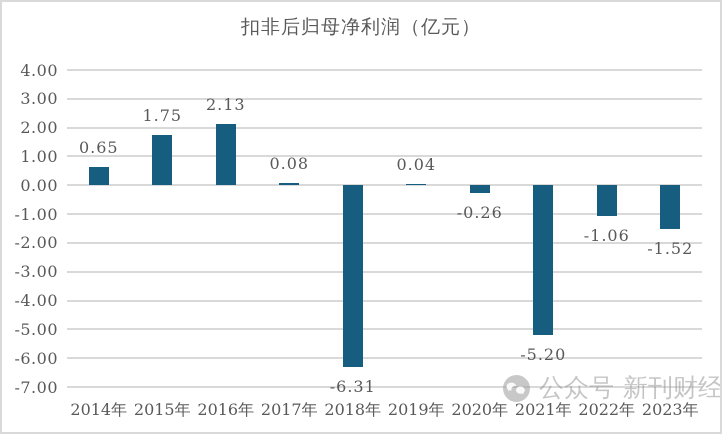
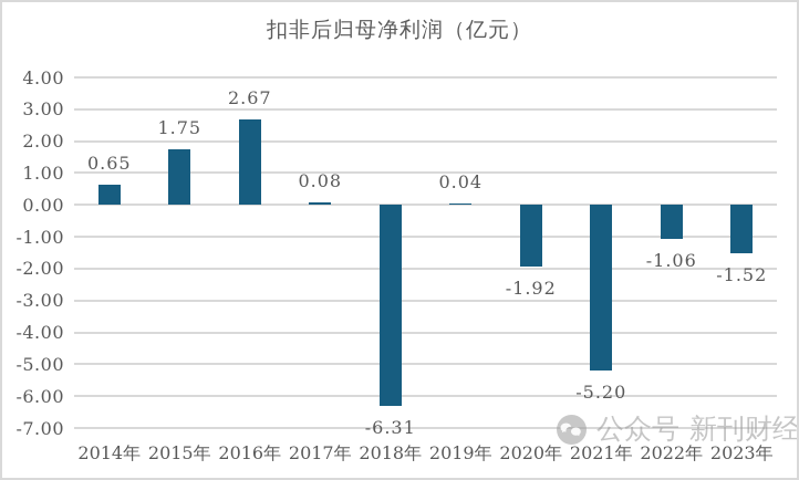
2016年: 2.13 -> 2.67
2020年: -0.26 -> -1.92
